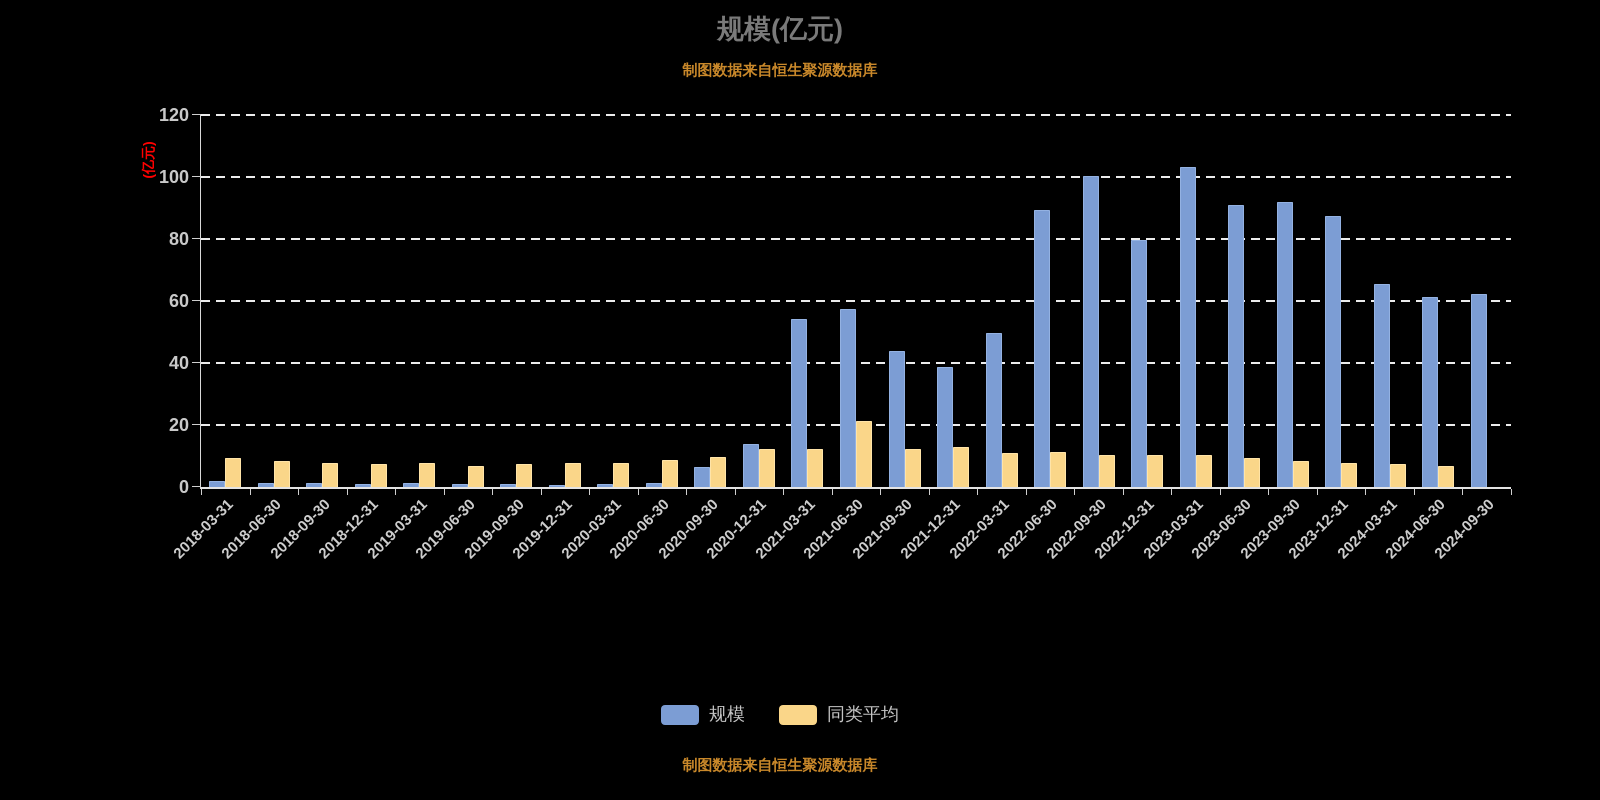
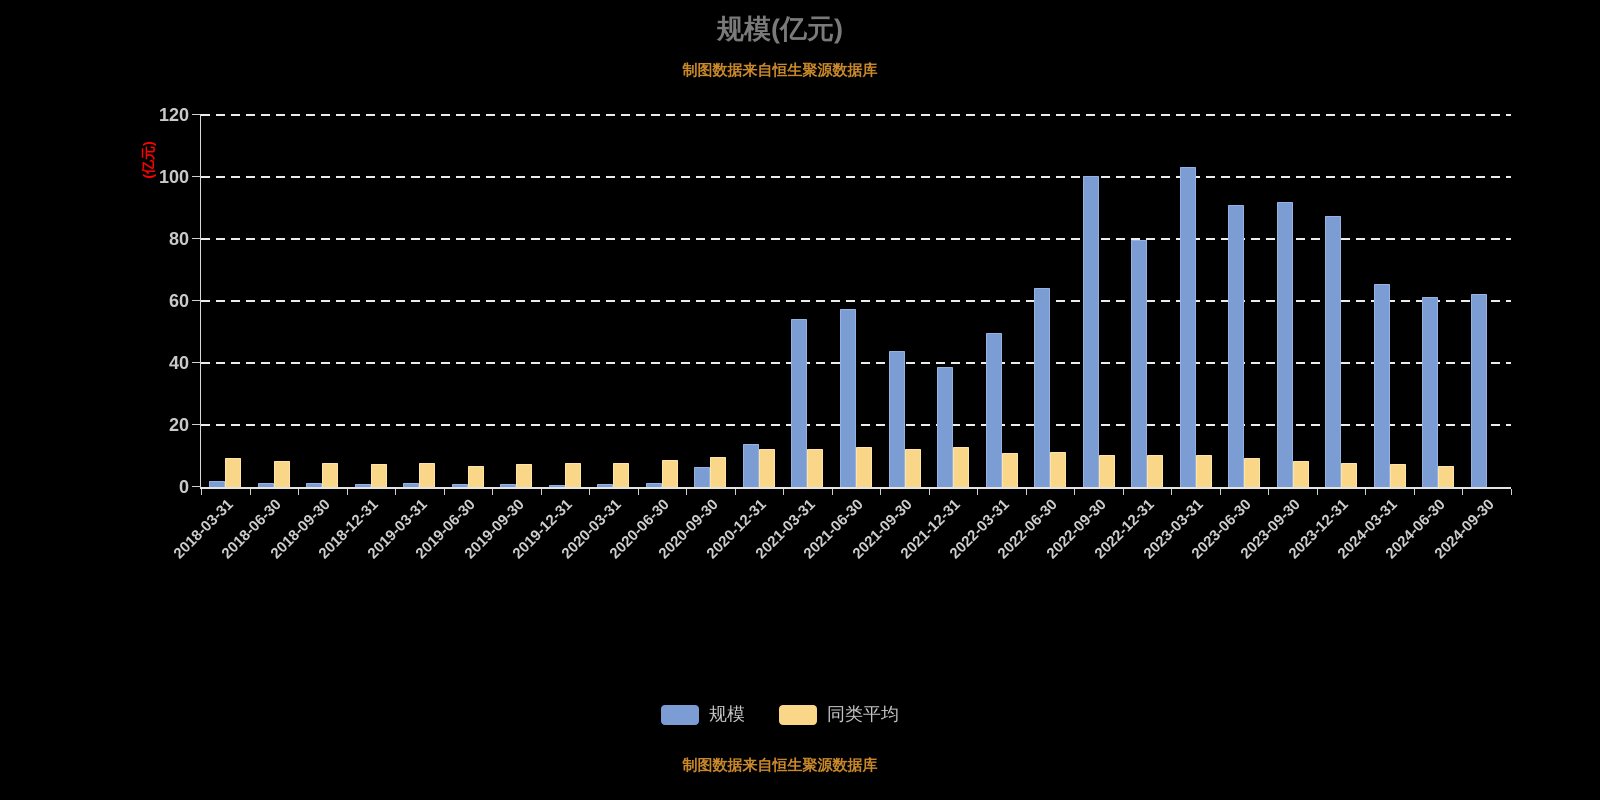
同类平均/2021-06-30: 21 -> 12
规模/2022-06-30: 89 -> 64
